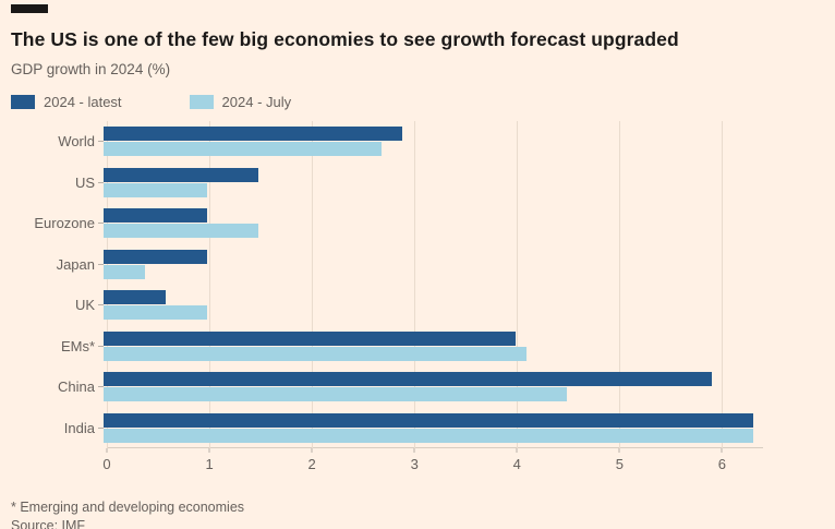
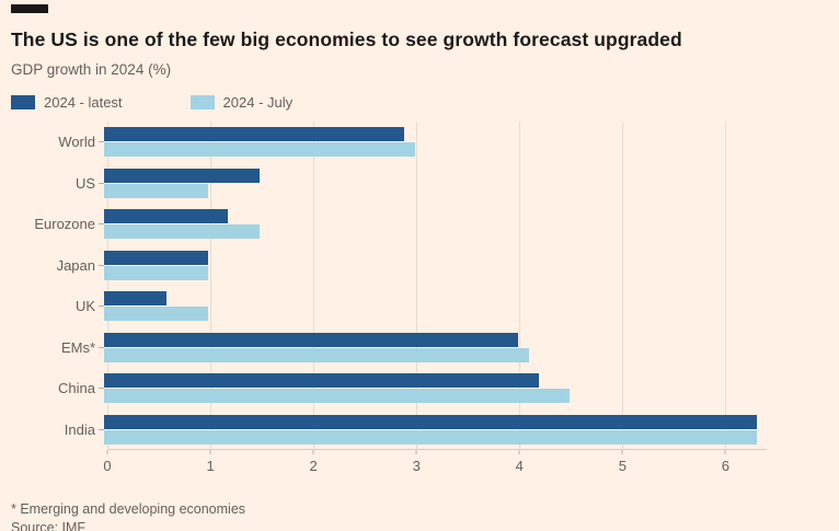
2024 - July/World: 2.7 -> 3.0
2024 - latest/Eurozone: 1.0 -> 1.2
2024 - July/Japan: 0.4 -> 1.0
2024 - latest/China: 5.9 -> 4.2
